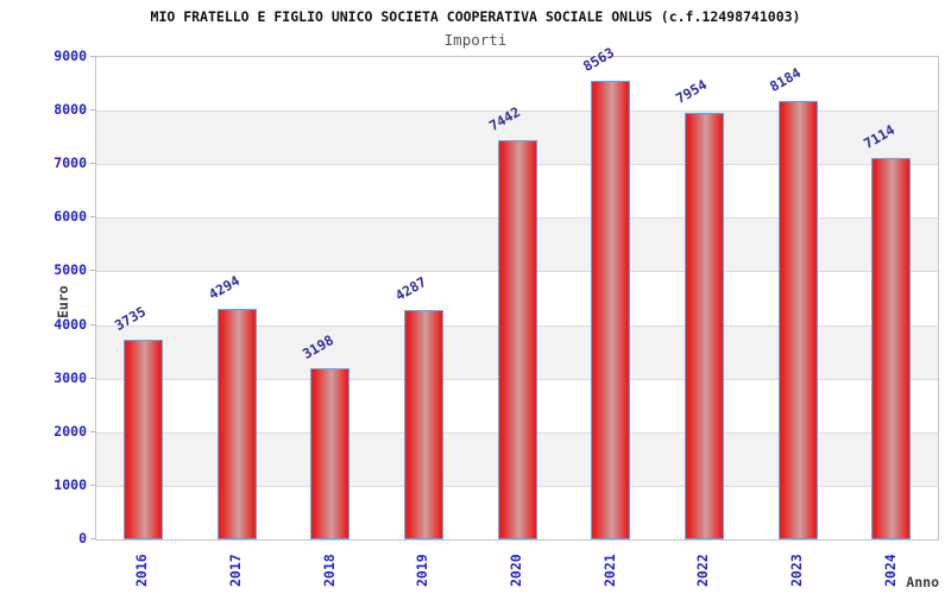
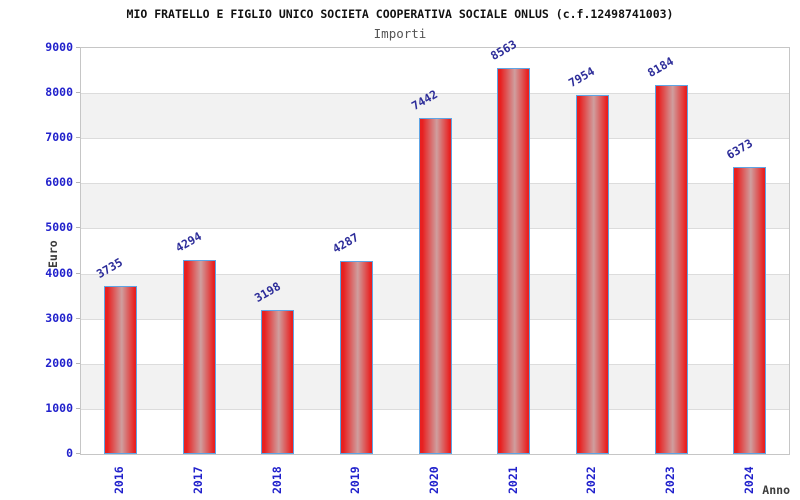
2024: 7114 -> 6373
